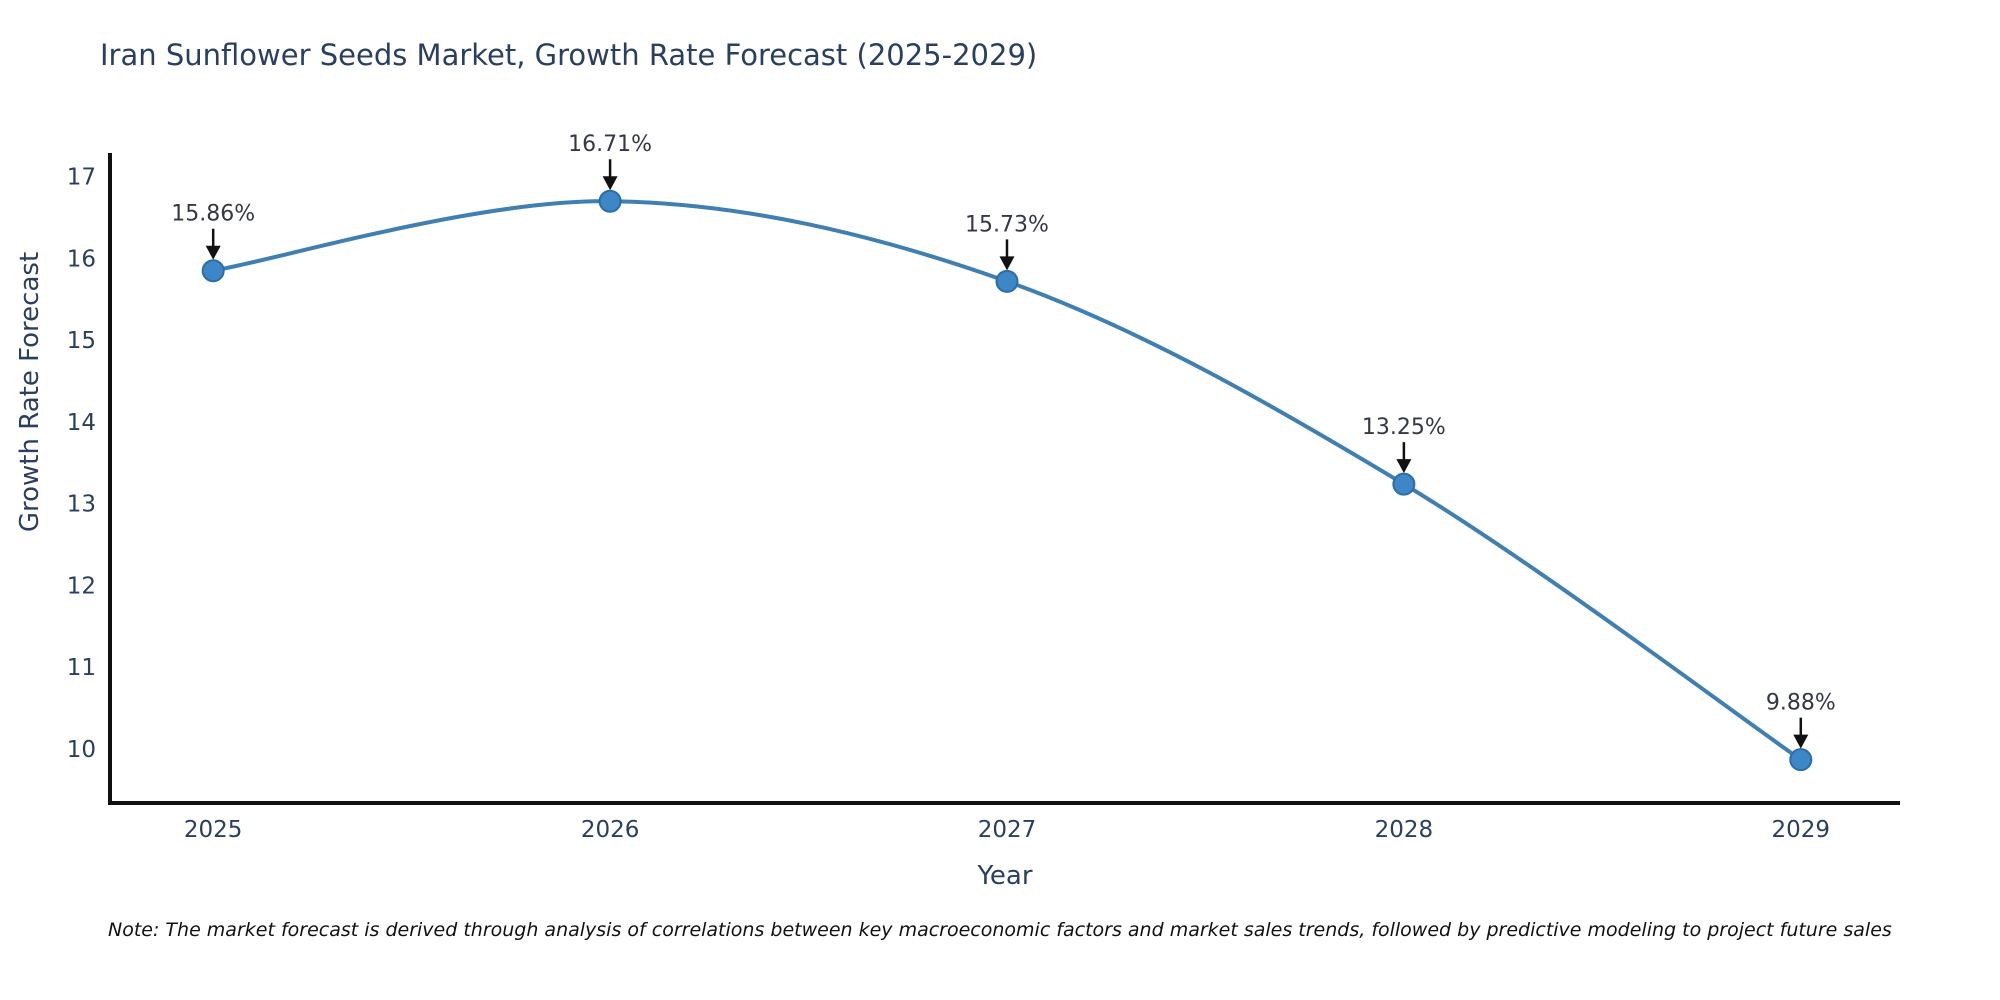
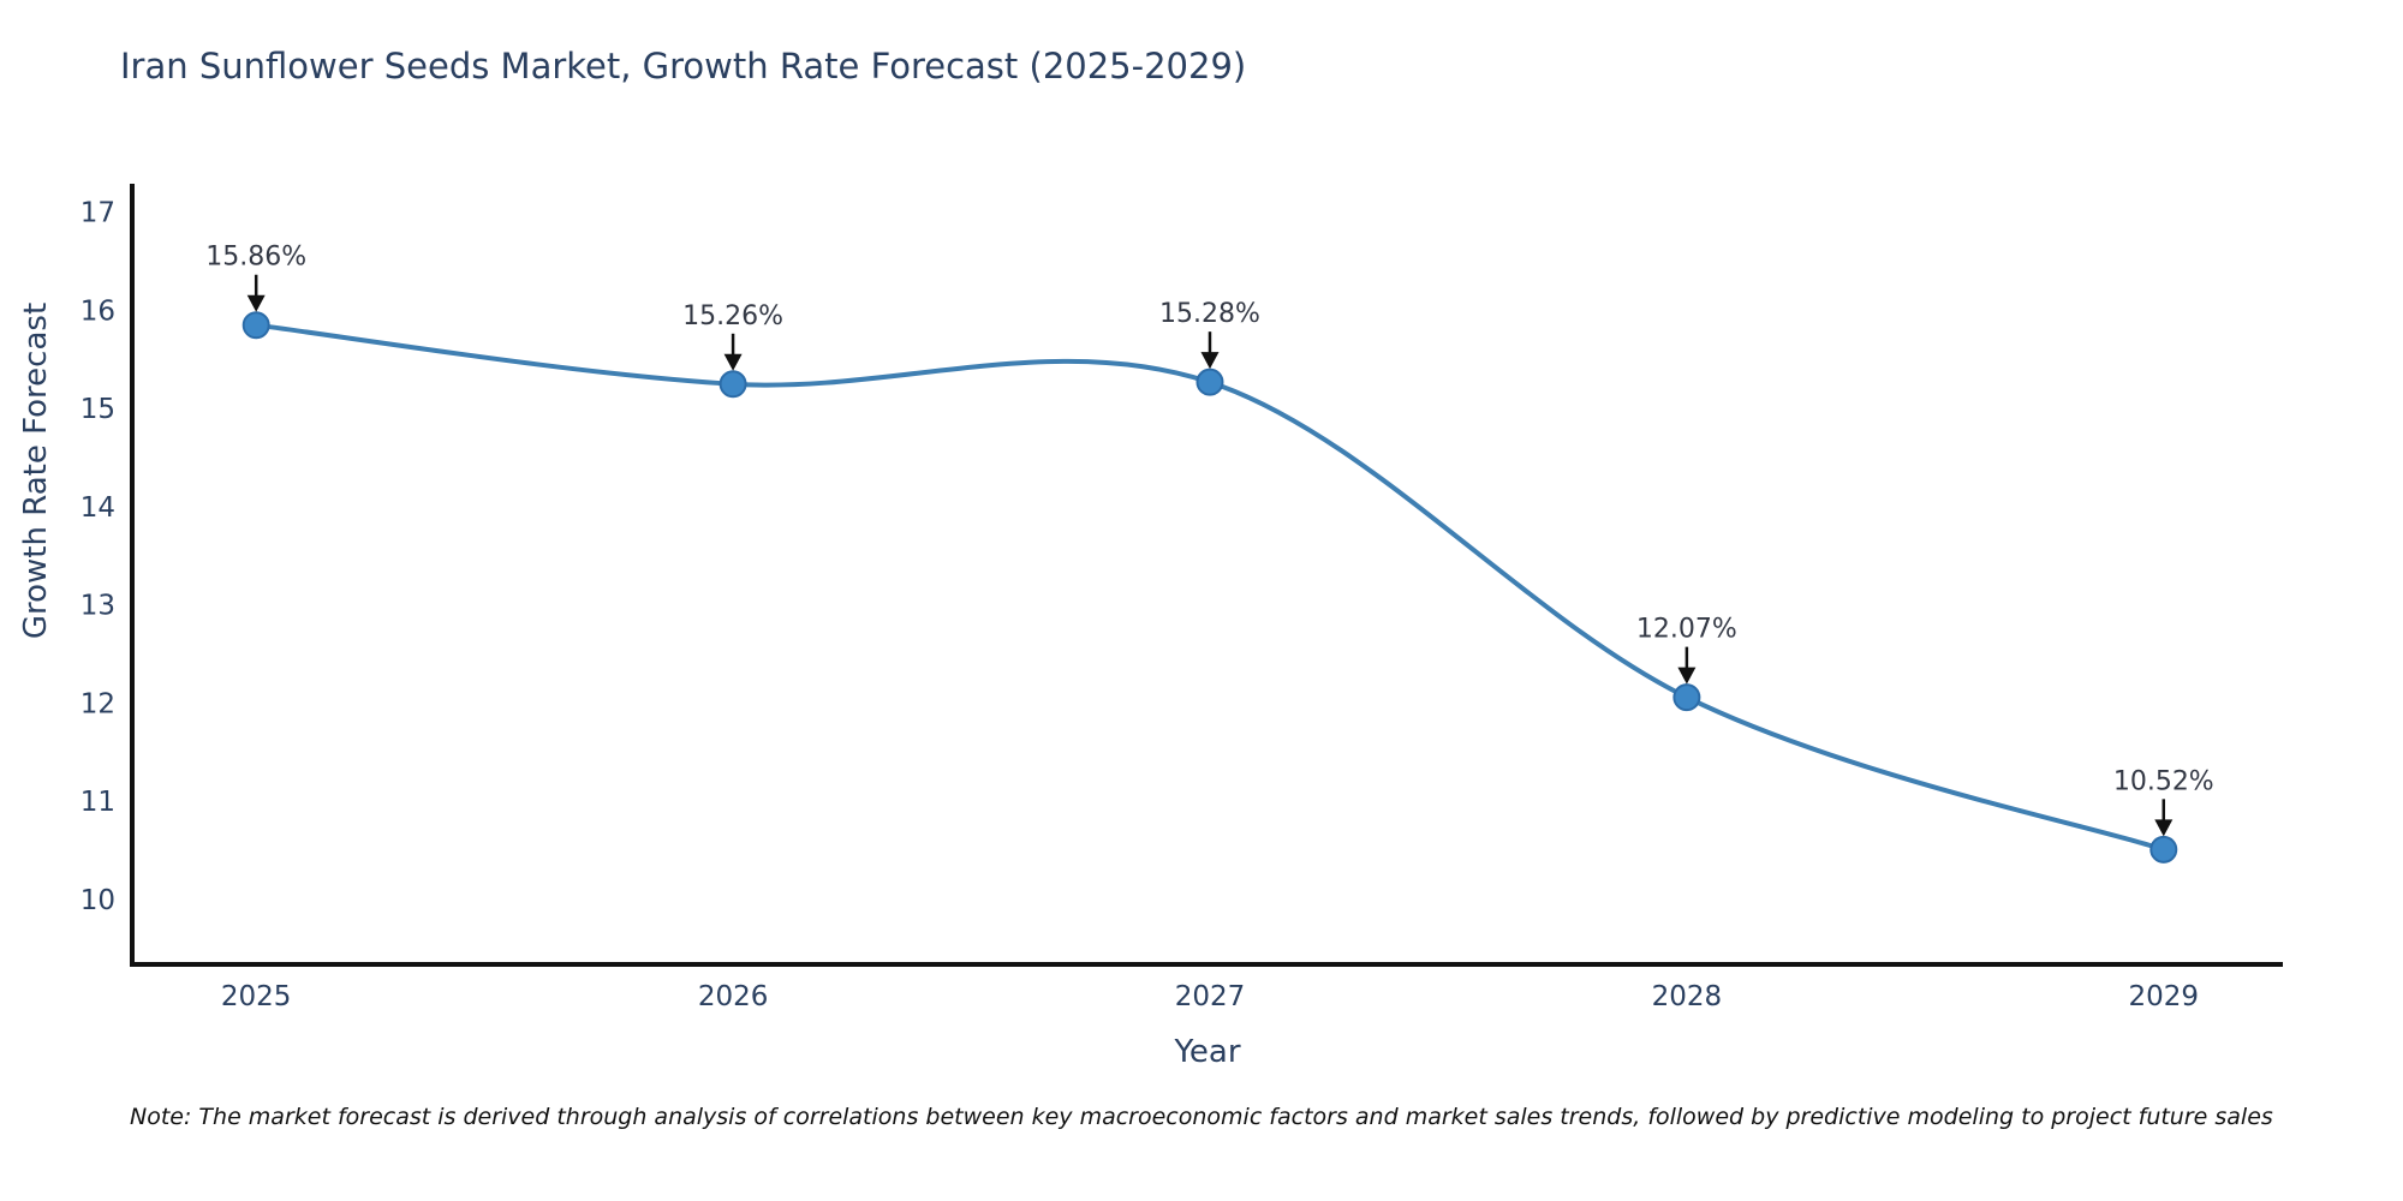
2026: 16.71% -> 15.26%
2027: 15.73% -> 15.28%
2028: 13.25% -> 12.07%
2029: 9.88% -> 10.52%
